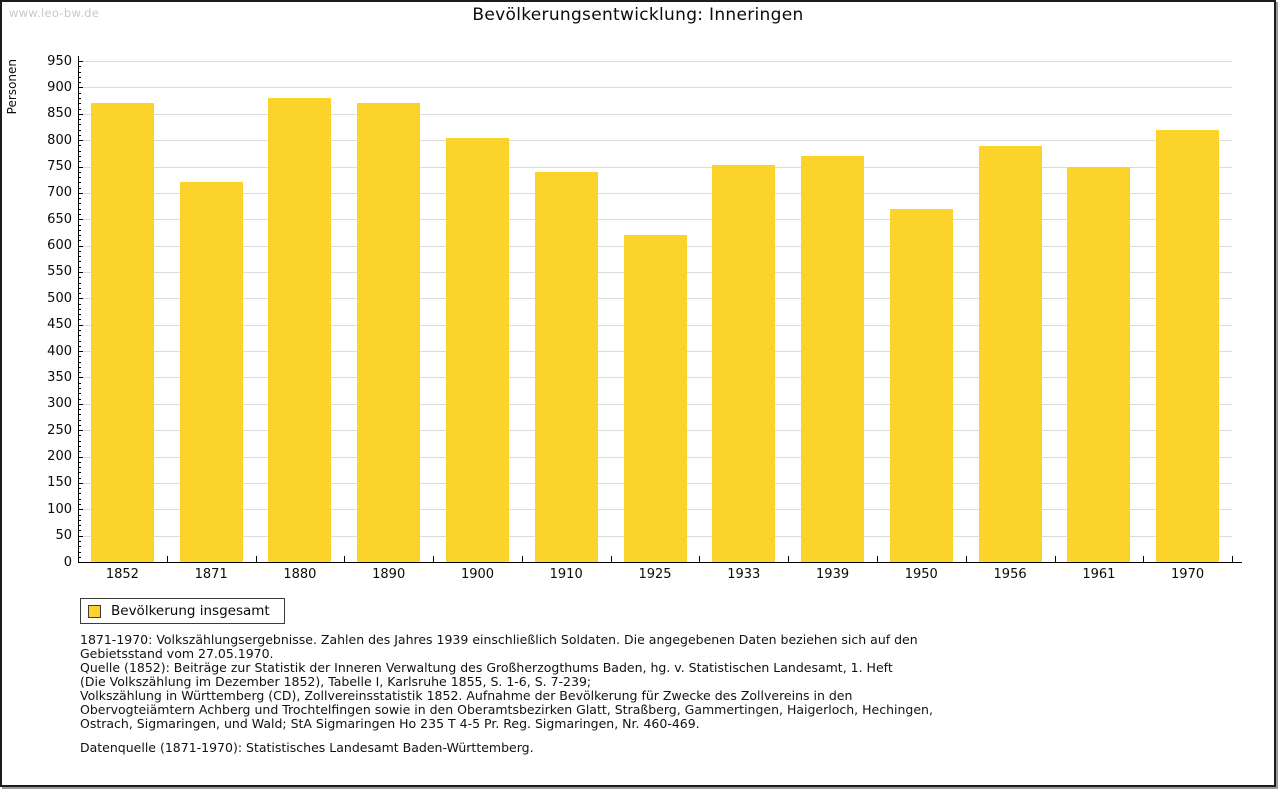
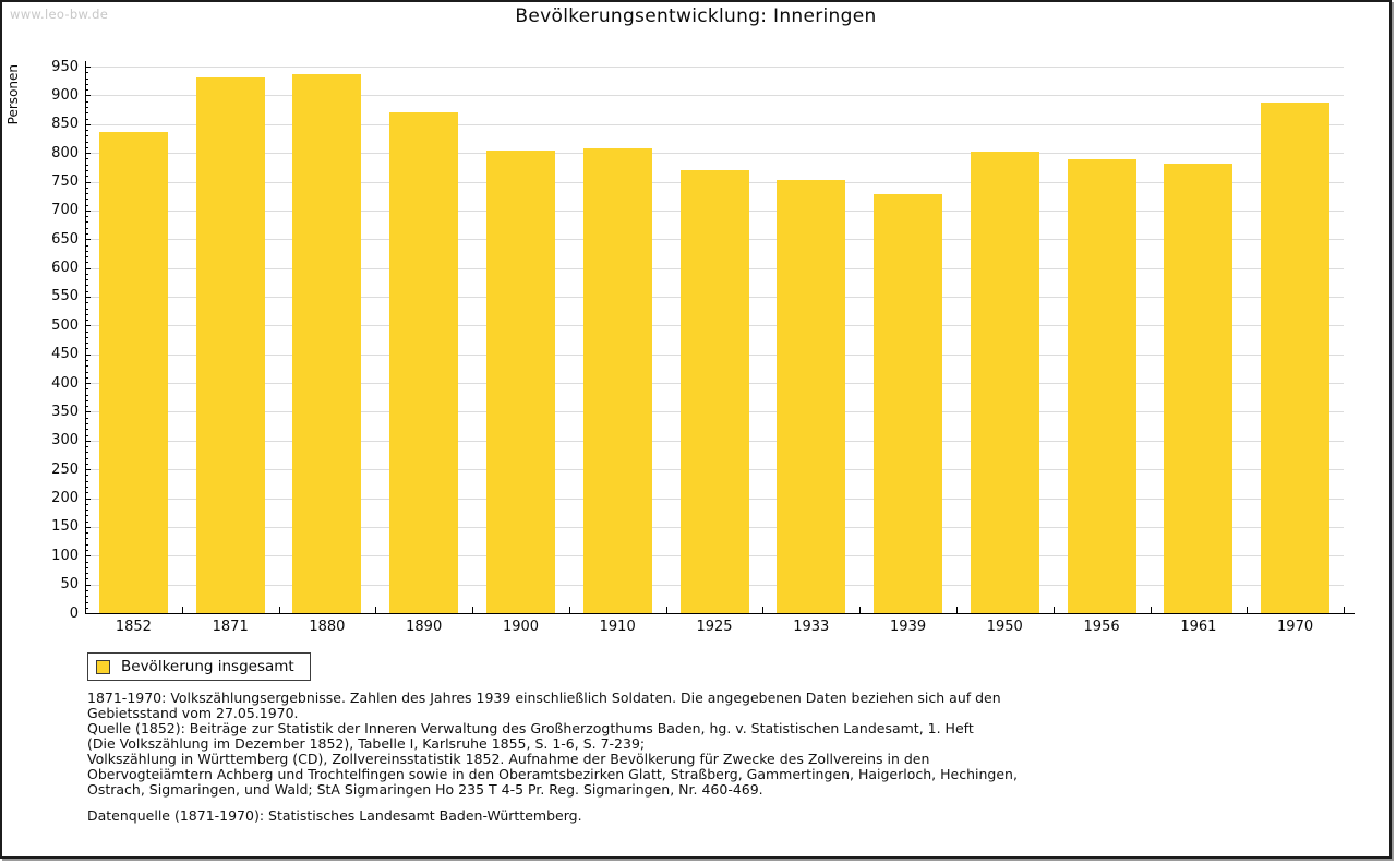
1852: 870 -> 840
1871: 720 -> 930
1880: 880 -> 940
1910: 740 -> 810
1925: 620 -> 770
1939: 770 -> 730
1950: 670 -> 800
1961: 750 -> 780
1970: 820 -> 890
